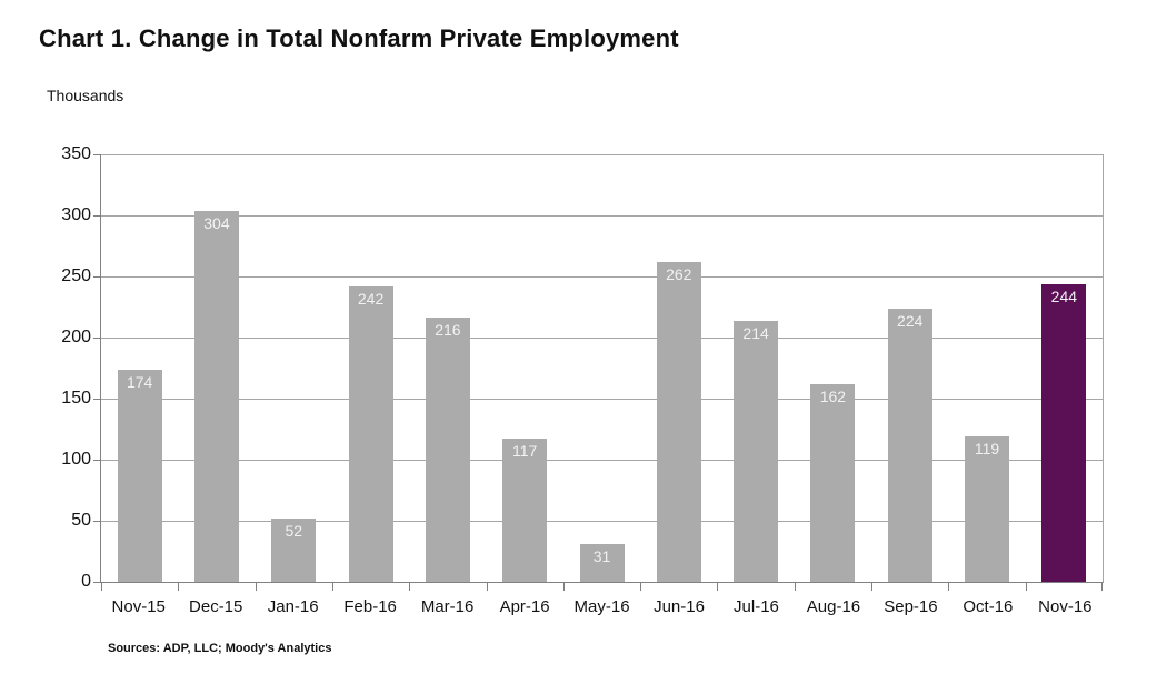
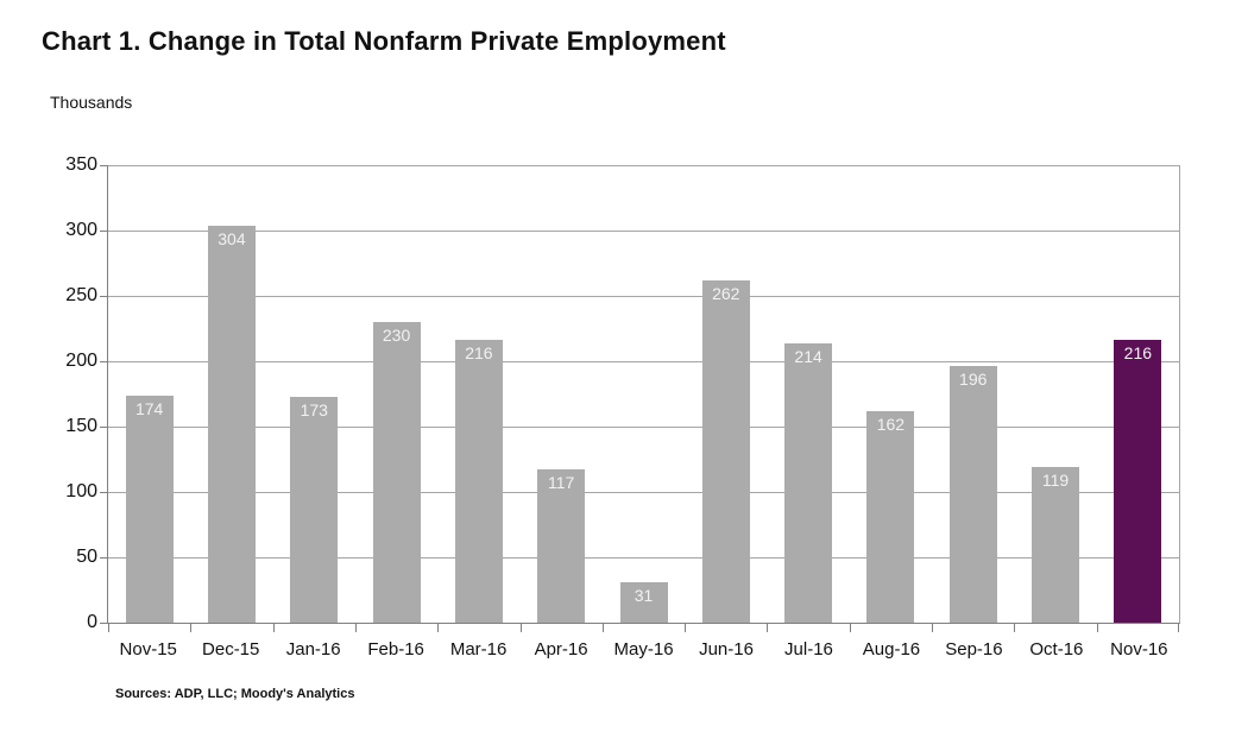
Jan-16: 52 -> 173
Feb-16: 242 -> 230
Sep-16: 224 -> 196
Nov-16: 244 -> 216
